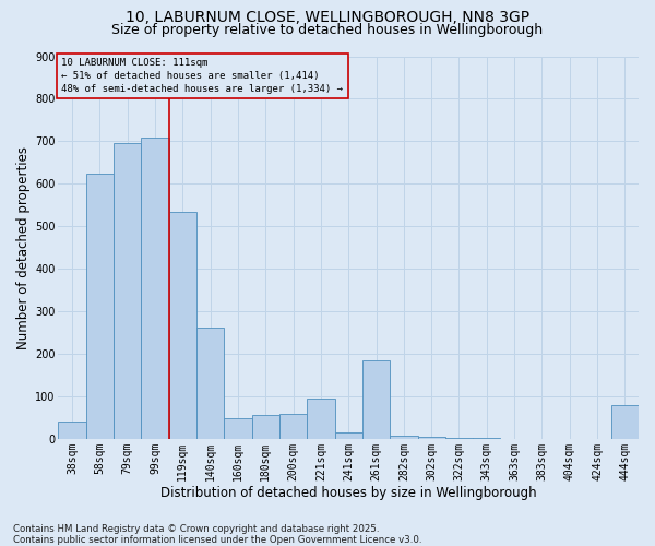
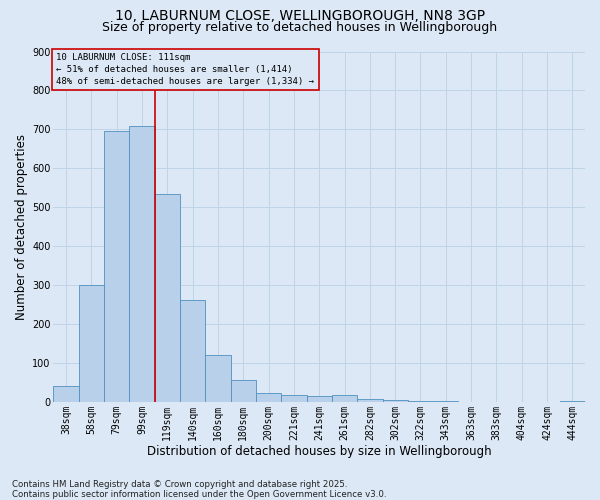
58sqm: 625 -> 300
160sqm: 50 -> 122
200sqm: 60 -> 25
221sqm: 95 -> 18
261sqm: 185 -> 18
444sqm: 80 -> 4
